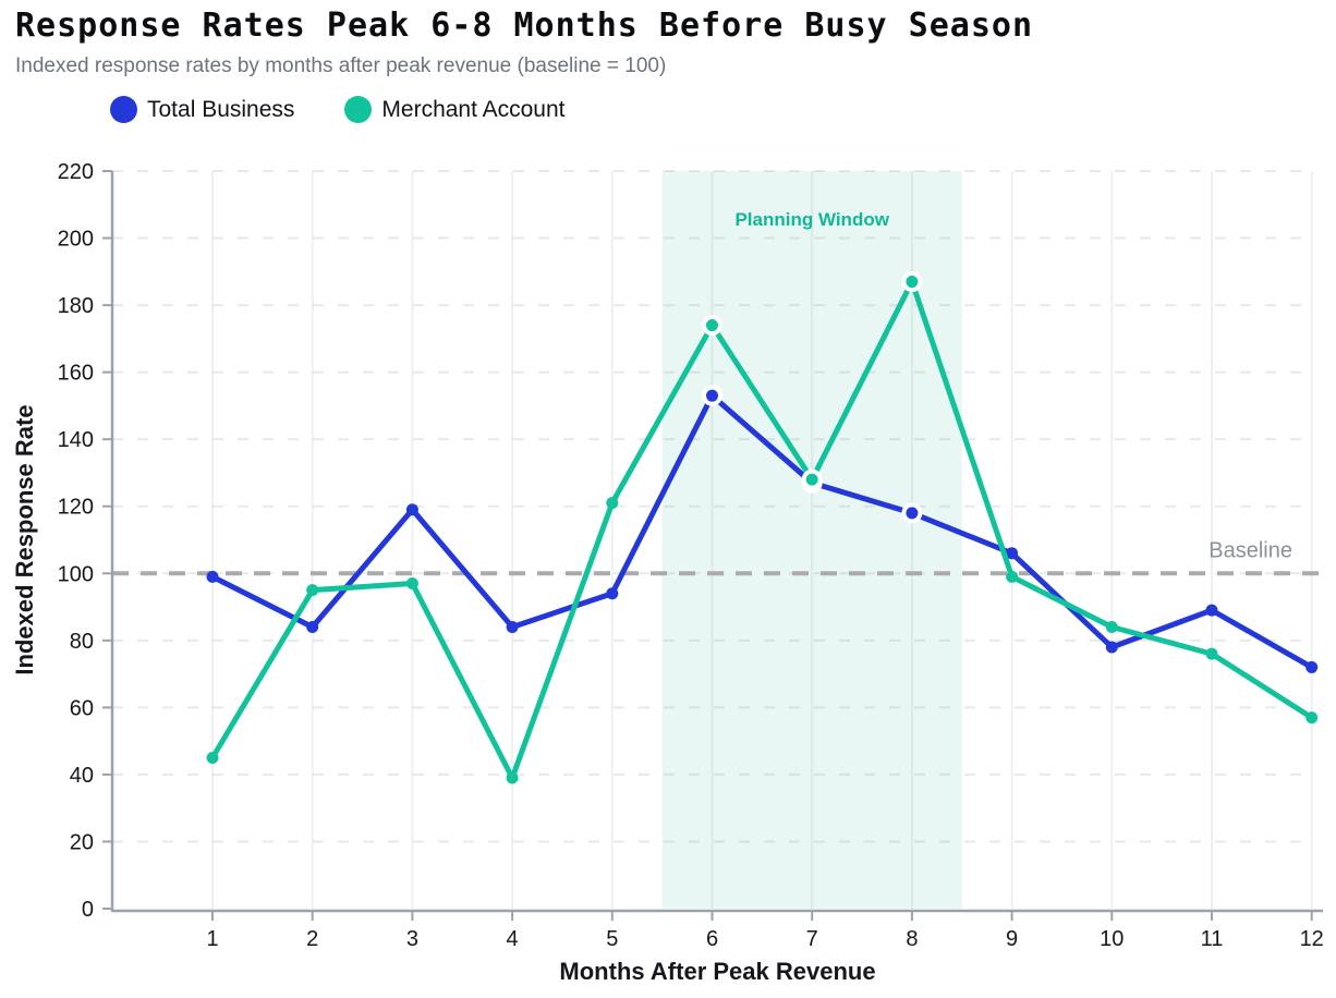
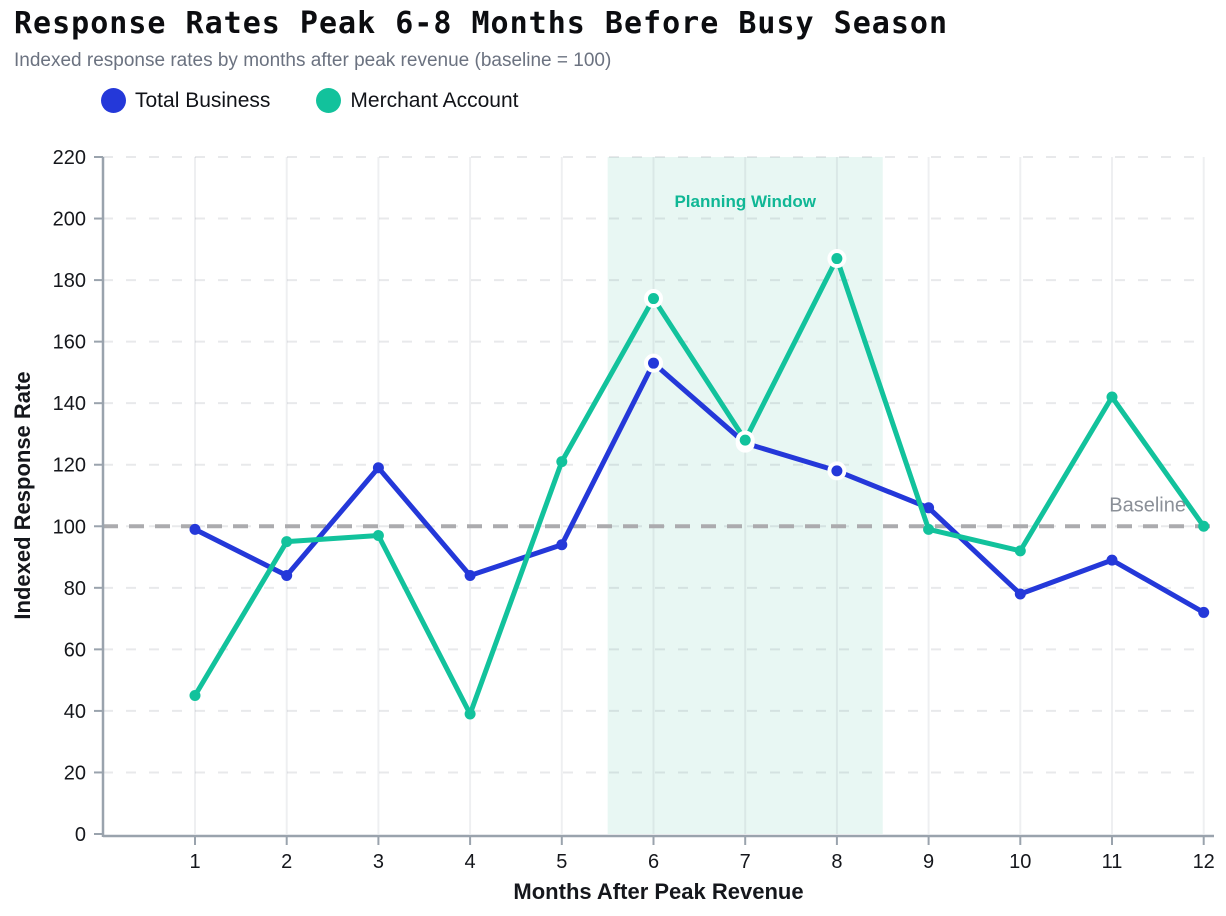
Merchant Account/10: 84 -> 92
Merchant Account/11: 76 -> 142
Merchant Account/12: 57 -> 100
